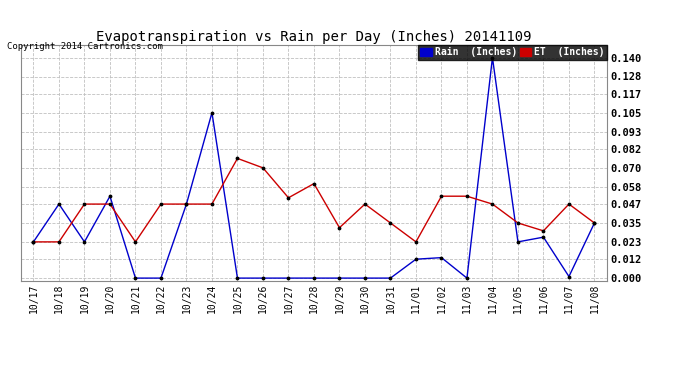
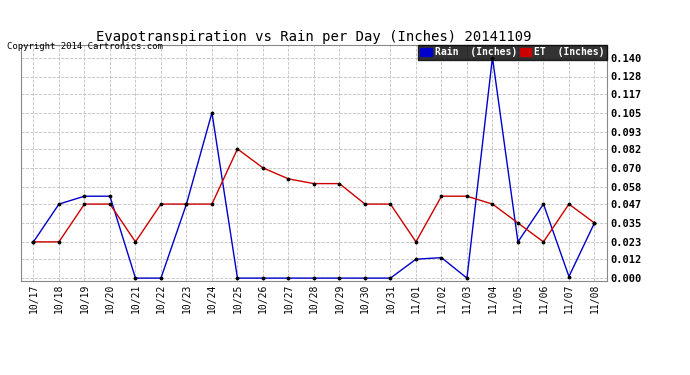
Rain (Inches)/10/19: 0.023 -> 0.052
ET (Inches)/10/25: 0.076 -> 0.082
ET (Inches)/10/27: 0.051 -> 0.063
ET (Inches)/10/29: 0.032 -> 0.060
ET (Inches)/10/31: 0.035 -> 0.047
Rain (Inches)/11/06: 0.026 -> 0.047
ET (Inches)/11/06: 0.030 -> 0.023
